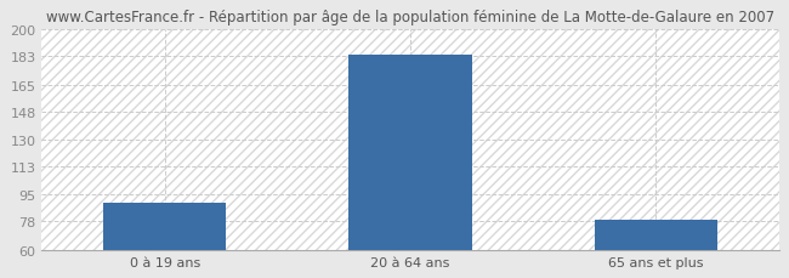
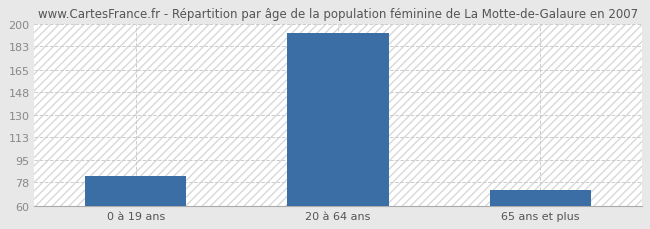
0 à 19 ans: 90 -> 83
20 à 64 ans: 184 -> 193
65 ans et plus: 79 -> 72
